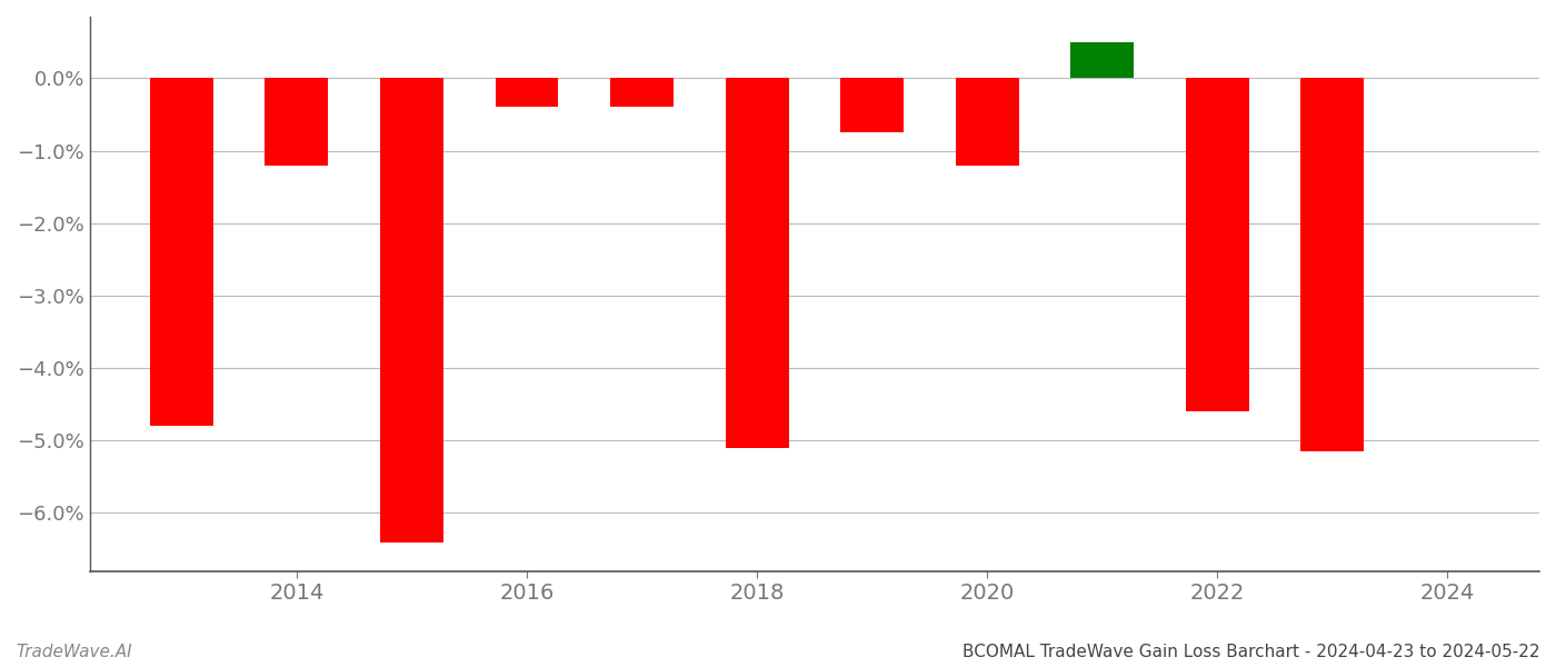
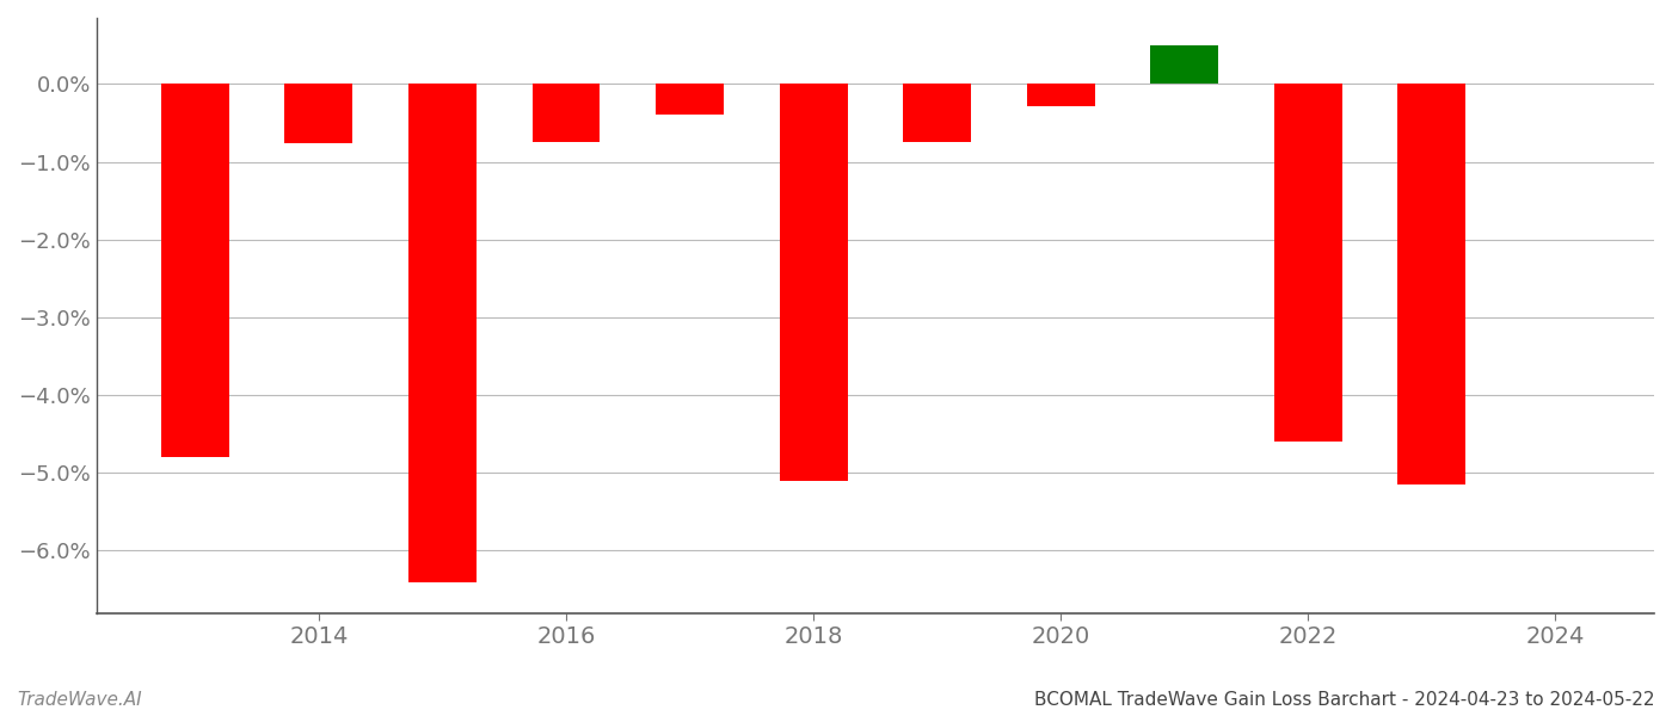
2014: -1.20% -> -0.76%
2016: -0.40% -> -0.74%
2020: -1.20% -> -0.28%
